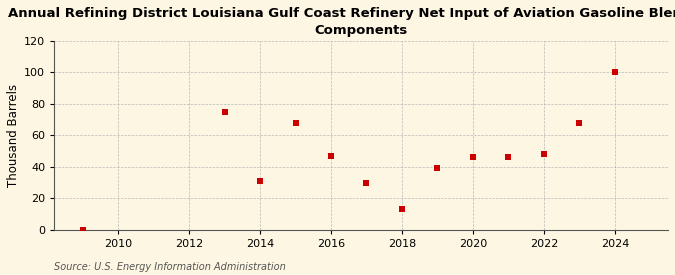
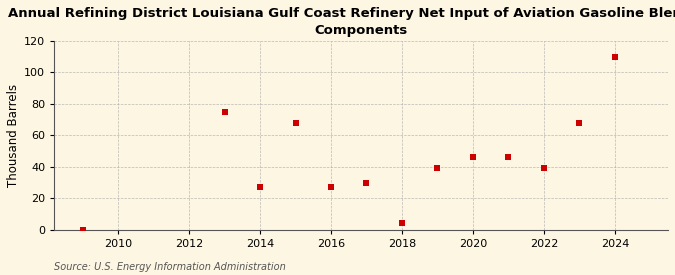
2014: 31 -> 27
2016: 47 -> 27
2018: 13 -> 4
2022: 48 -> 39
2024: 100 -> 110
